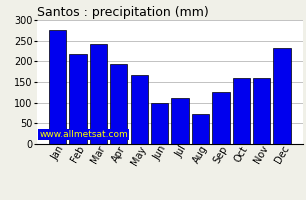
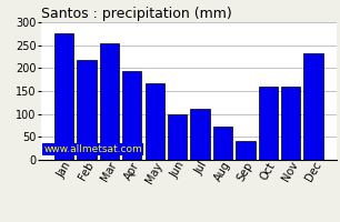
Mar: 242 -> 255
Sep: 127 -> 40
